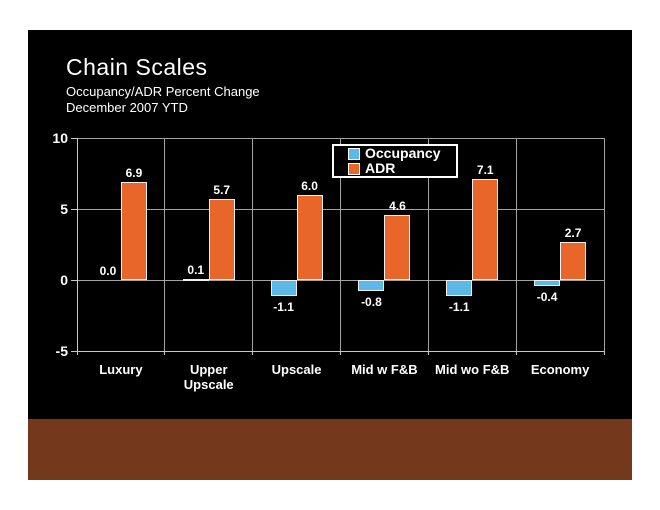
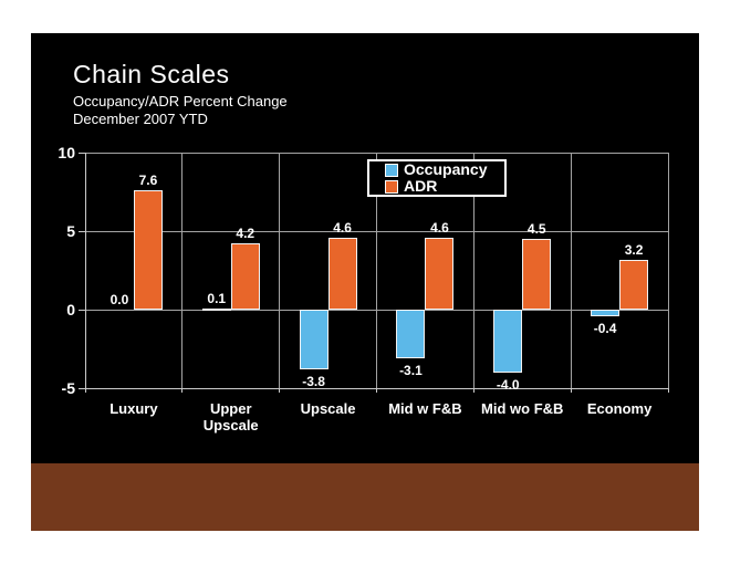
ADR/Luxury: 6.9 -> 7.6
ADR/Upper Upscale: 5.7 -> 4.2
Occupancy/Upscale: -1.1 -> -3.8
ADR/Upscale: 6.0 -> 4.6
Occupancy/Mid w F&B: -0.8 -> -3.1
Occupancy/Mid wo F&B: -1.1 -> -4.0
ADR/Mid wo F&B: 7.1 -> 4.5
ADR/Economy: 2.7 -> 3.2
